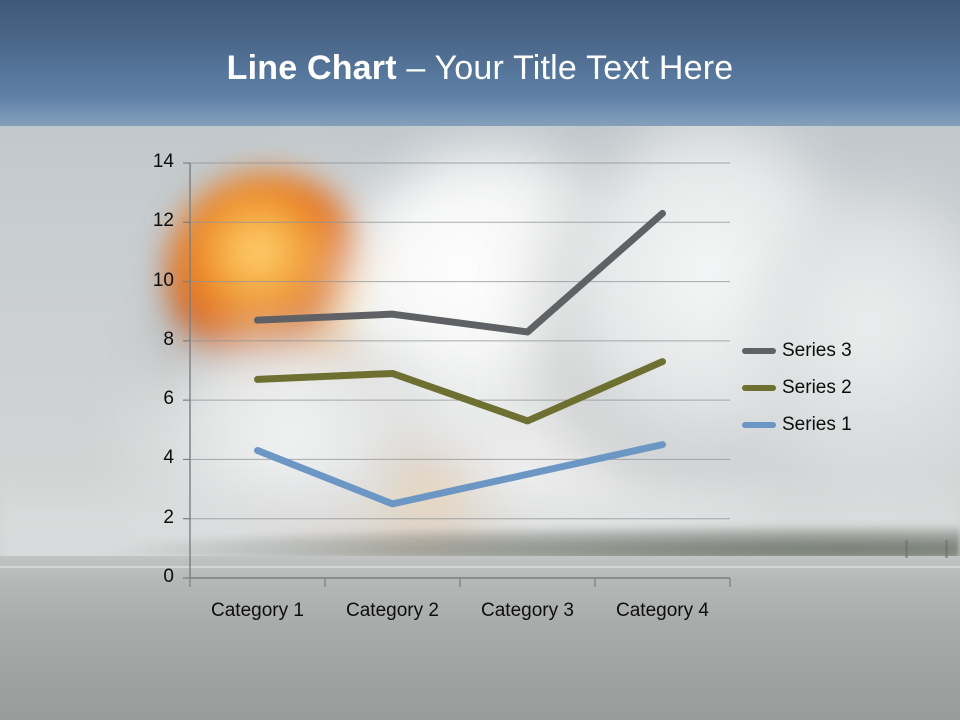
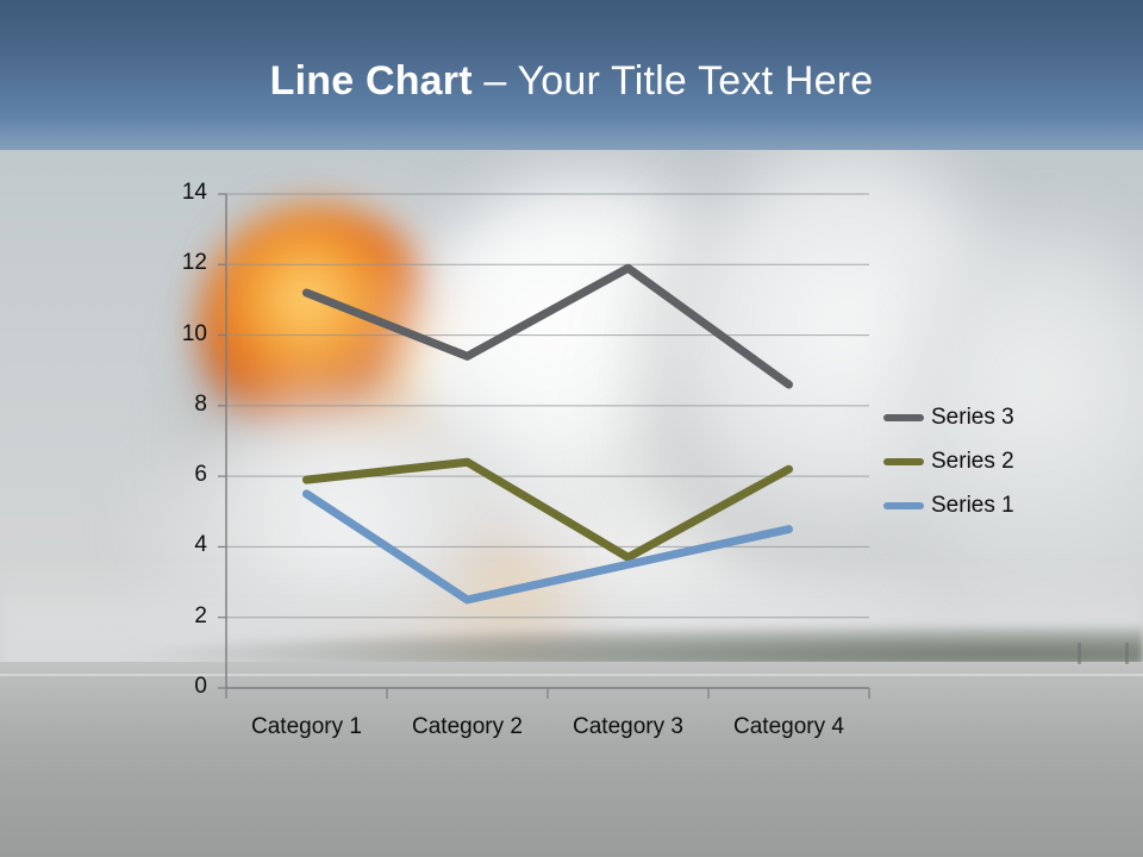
Series 3/Category 1: 8.7 -> 11.2
Series 2/Category 1: 6.7 -> 5.9
Series 1/Category 1: 4.3 -> 5.5
Series 3/Category 2: 8.9 -> 9.4
Series 2/Category 2: 6.9 -> 6.4
Series 3/Category 3: 8.3 -> 11.9
Series 2/Category 3: 5.3 -> 3.7
Series 3/Category 4: 12.3 -> 8.6
Series 2/Category 4: 7.3 -> 6.2
